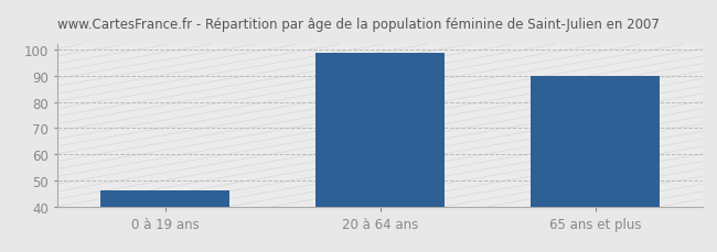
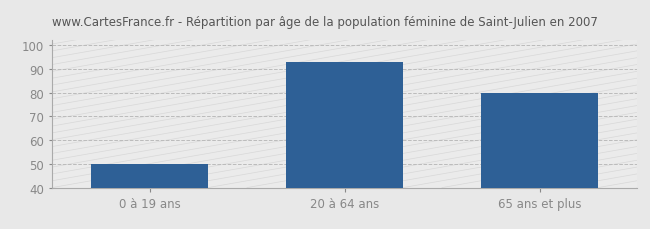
0 à 19 ans: 46 -> 50
20 à 64 ans: 99 -> 93
65 ans et plus: 90 -> 80
